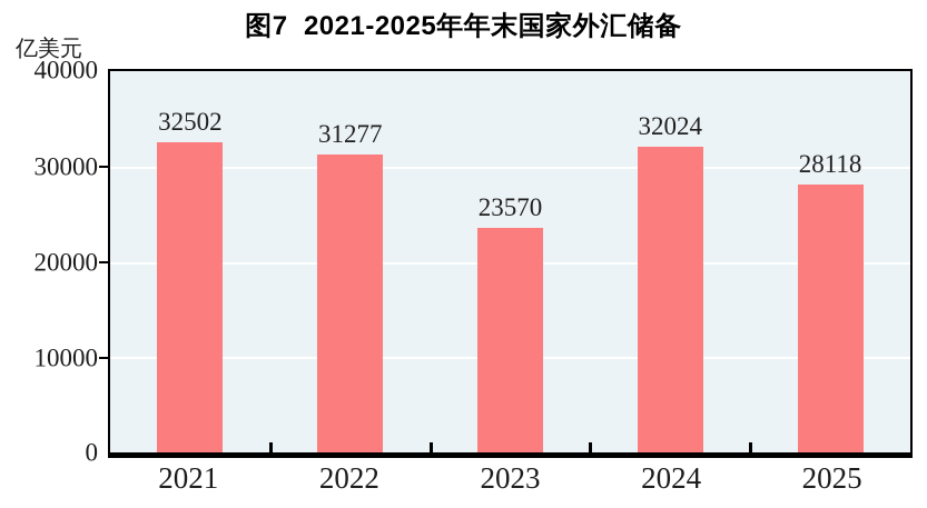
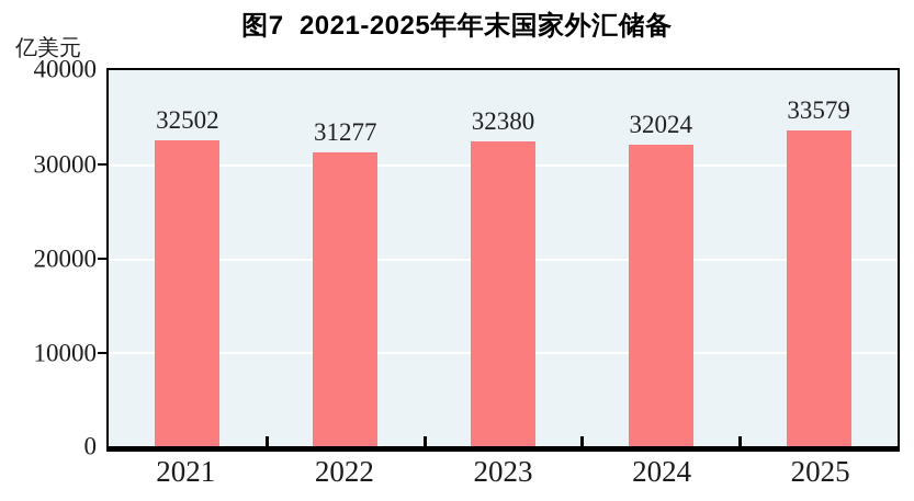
2023: 23570 -> 32380
2025: 28118 -> 33579
